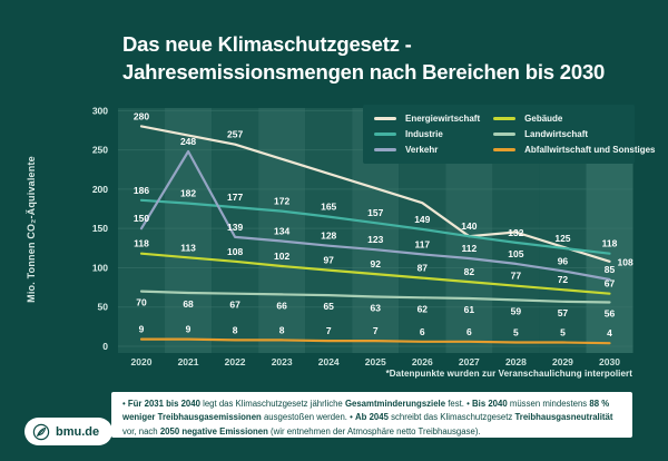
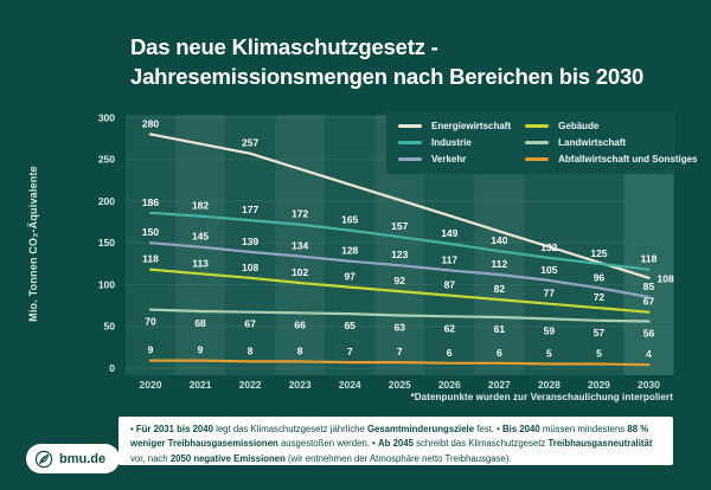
Verkehr/2021: 248 -> 145
Energiewirtschaft/2027: 140 -> 160
